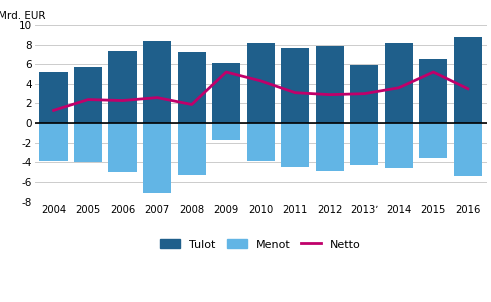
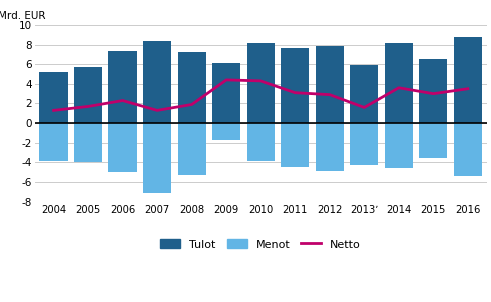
Netto/2005: 2.4 -> 1.7
Netto/2007: 2.6 -> 1.3
Netto/2009: 5.2 -> 4.4
Netto/2013ʼ: 3.0 -> 1.6
Netto/2015: 5.2 -> 3.0
